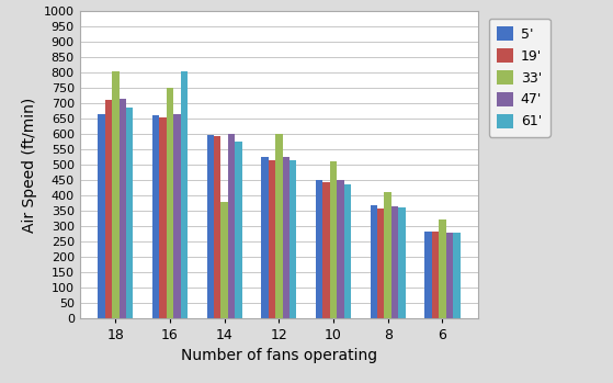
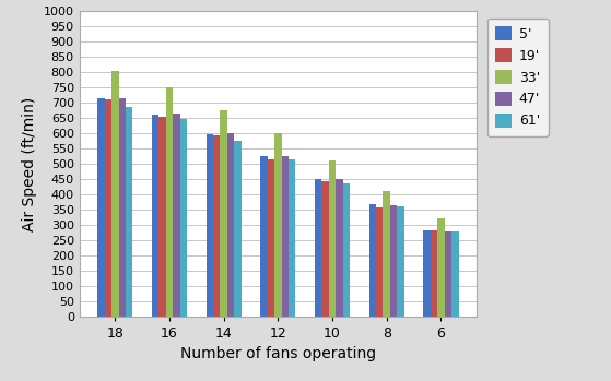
5'/18: 665 -> 715
61'/16: 805 -> 647
33'/14: 380 -> 675
